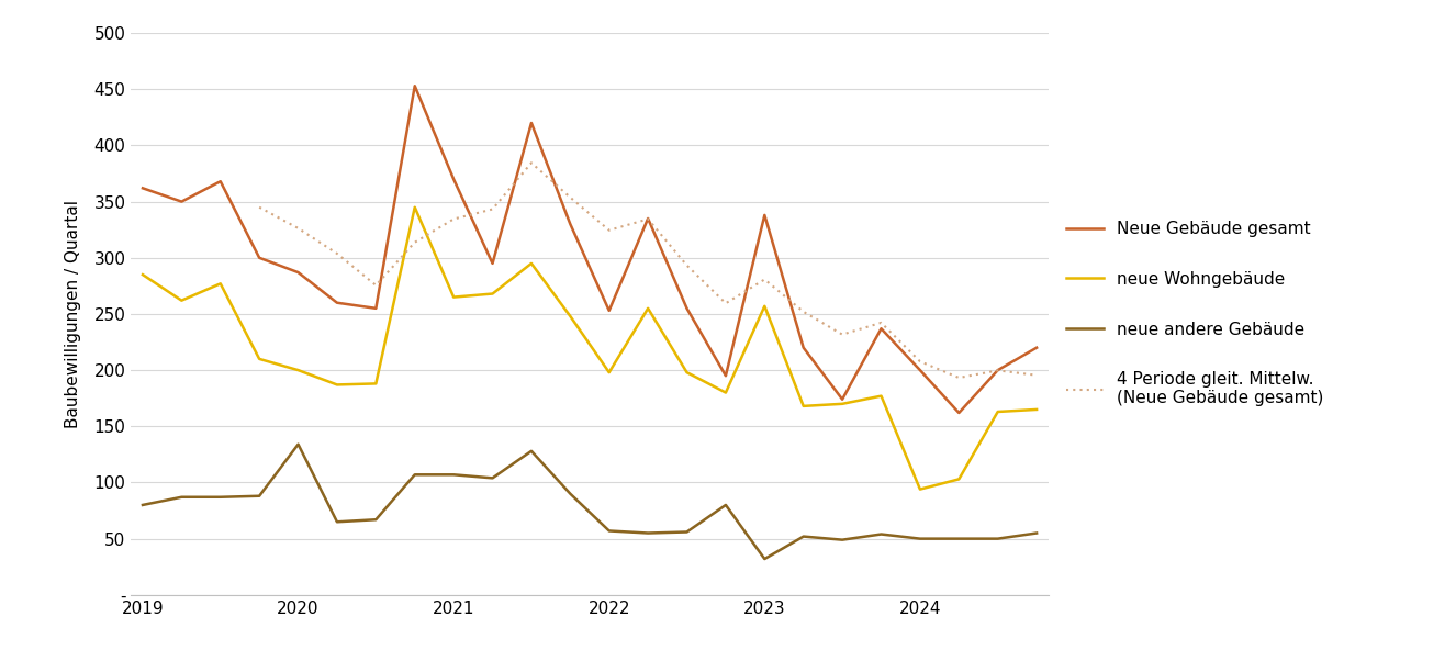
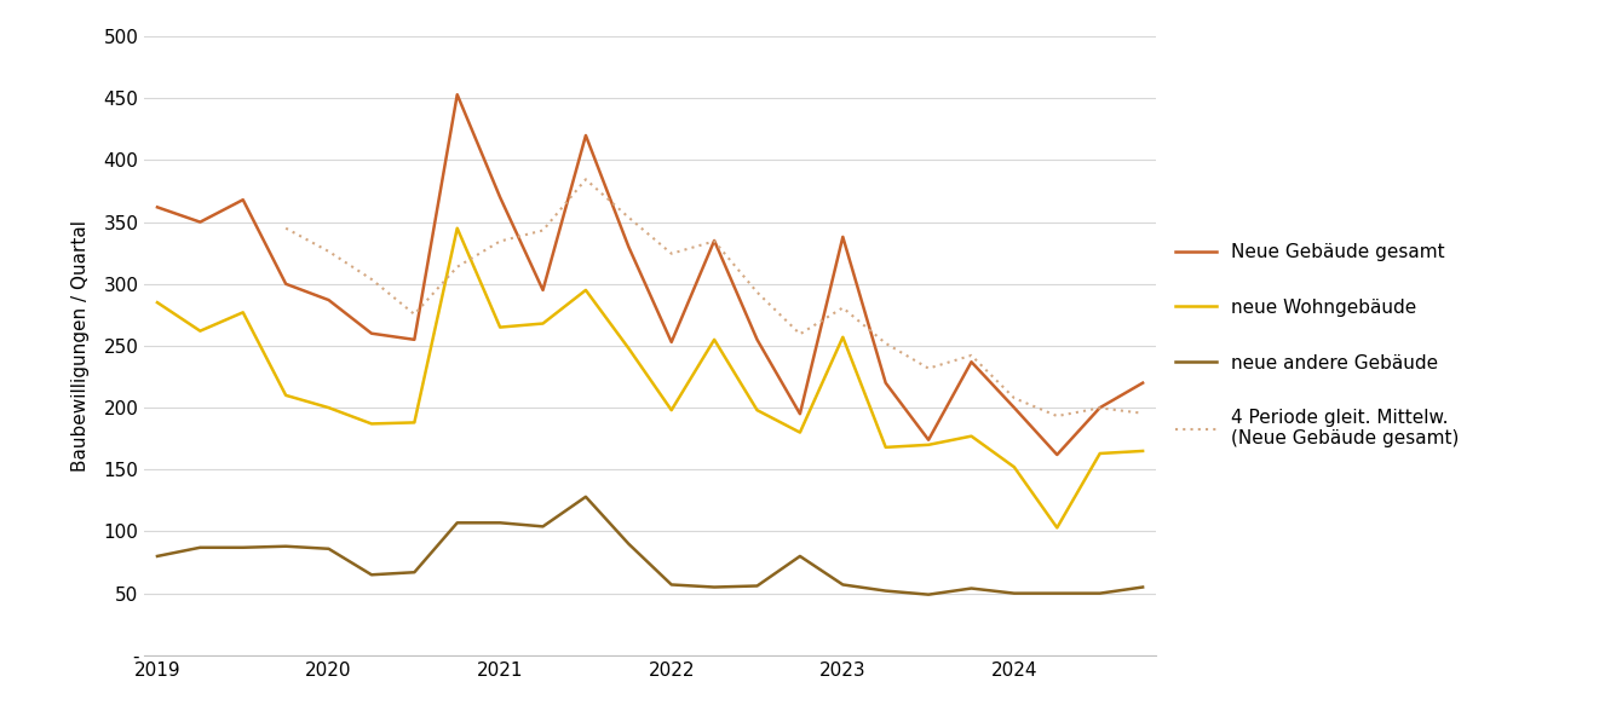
neue andere Gebäude/2020: 134 -> 86
neue andere Gebäude/2023: 32 -> 57
neue Wohngebäude/2024: 94 -> 152
